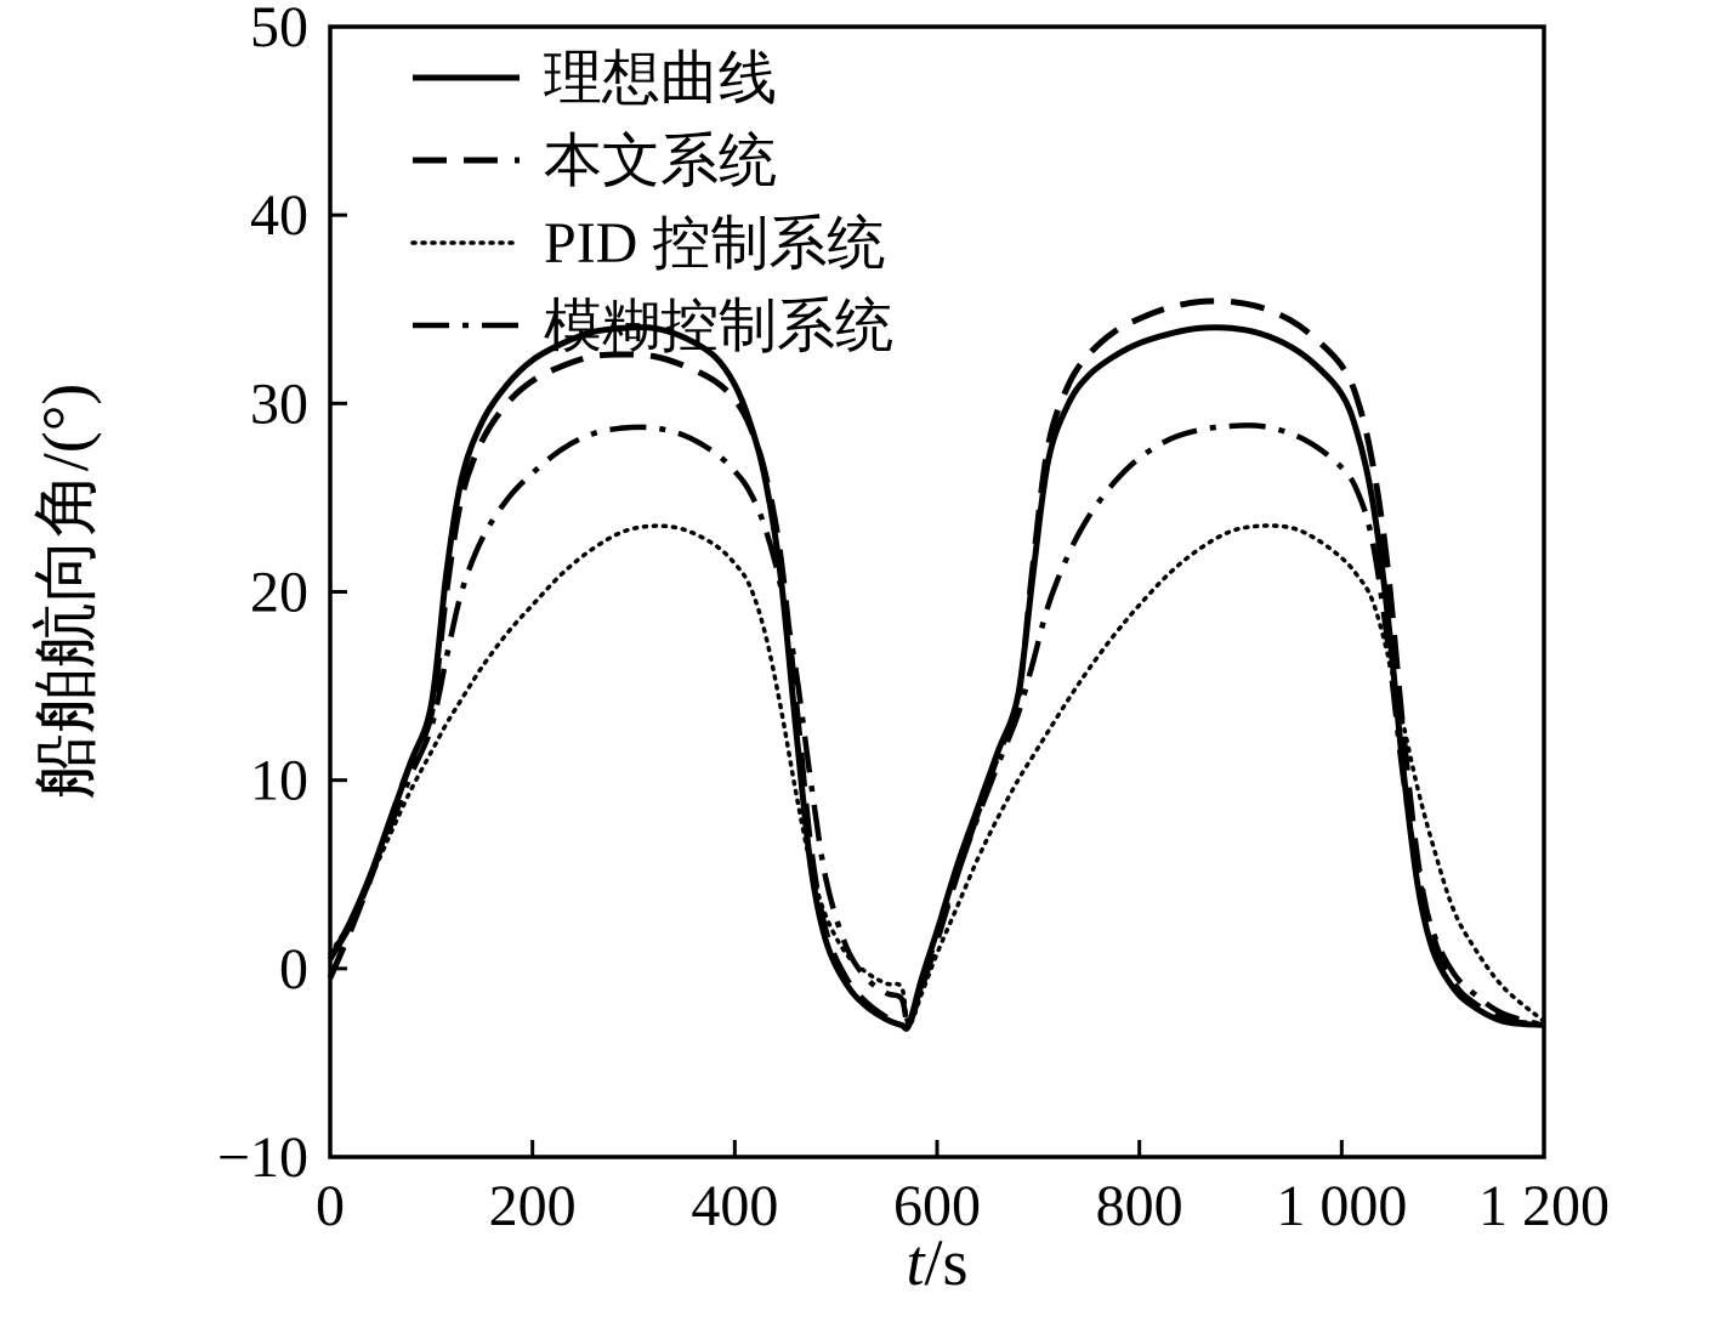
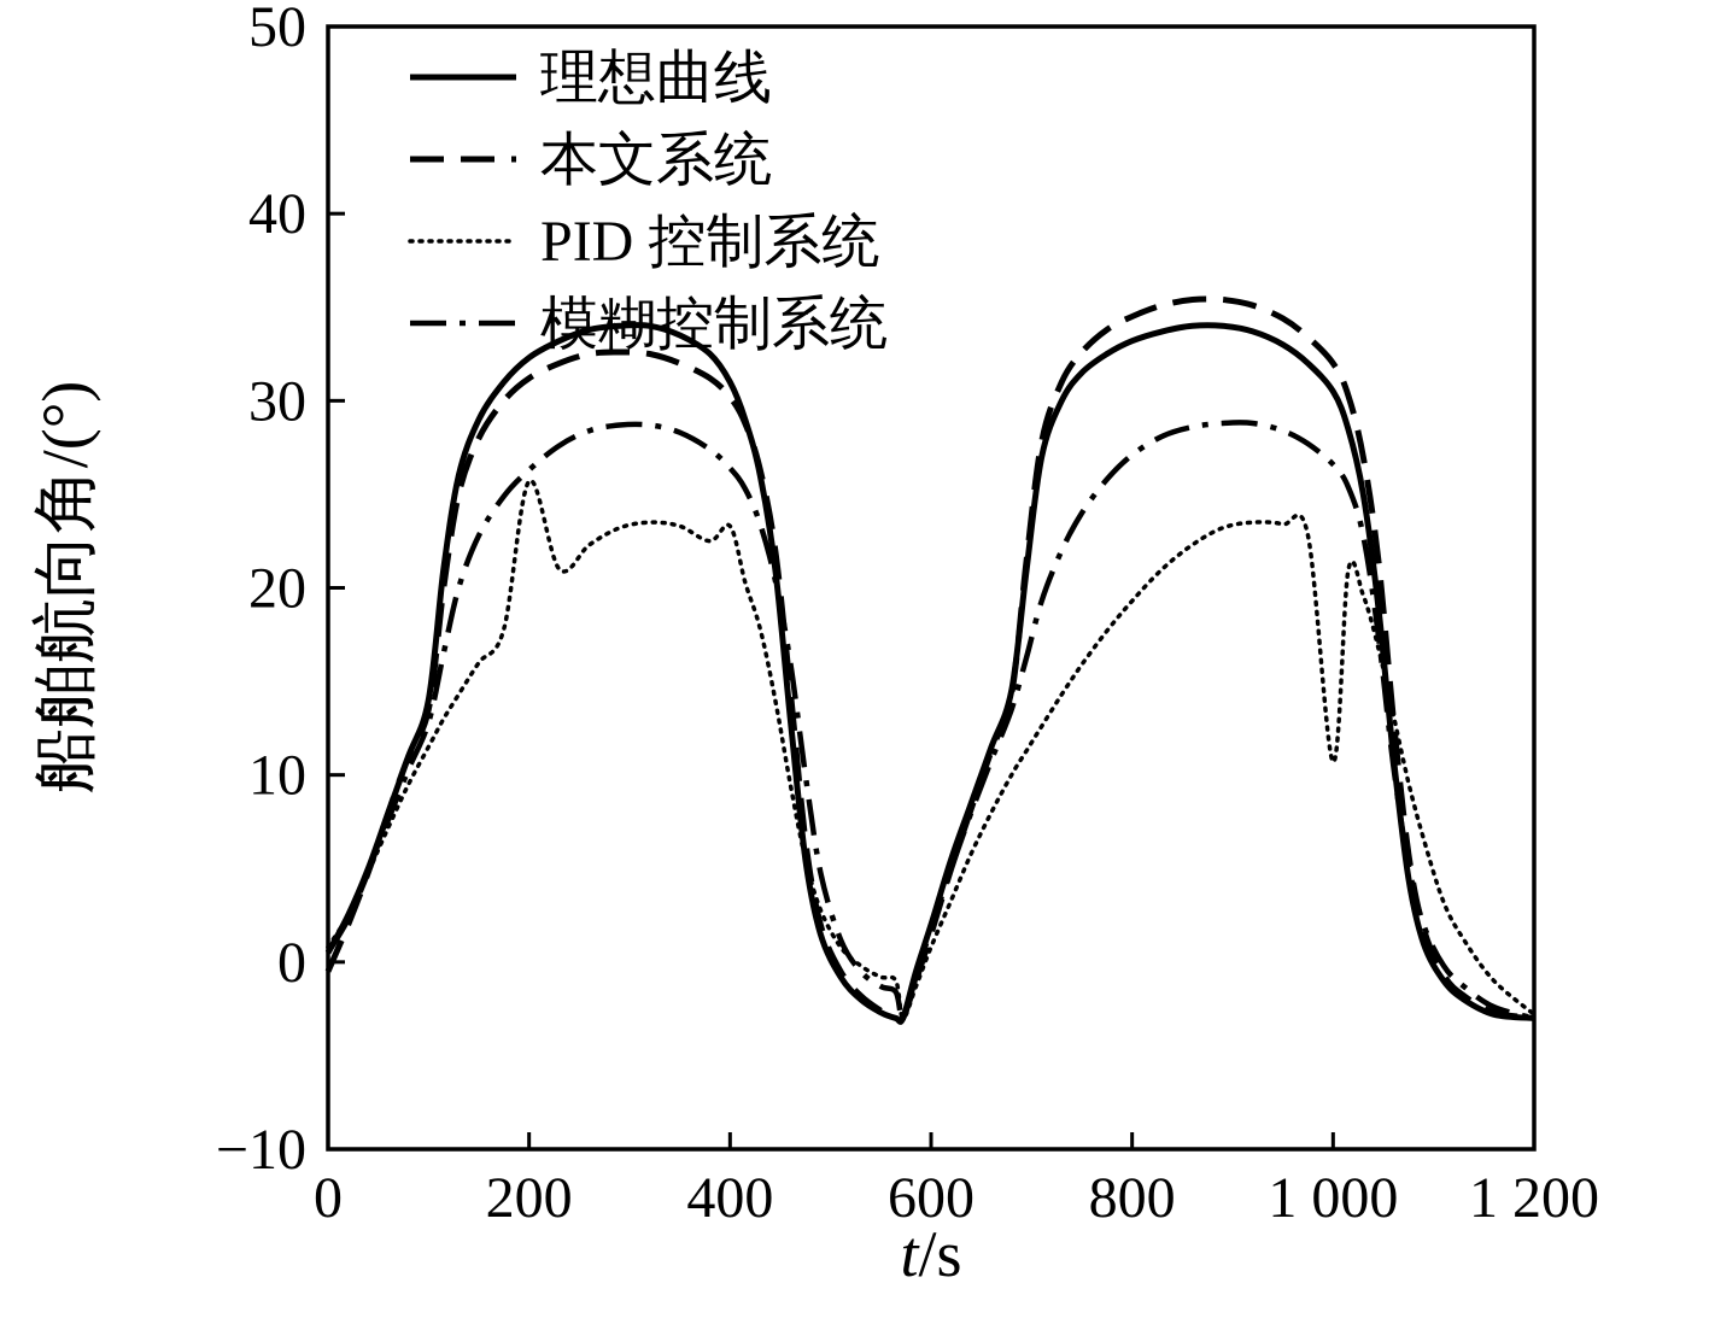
PID 控制系统/200: 19.3 -> 25.7
PID 控制系统/400: 21.5 -> 23.3
PID 控制系统/1000: 21.8 -> 10.7
